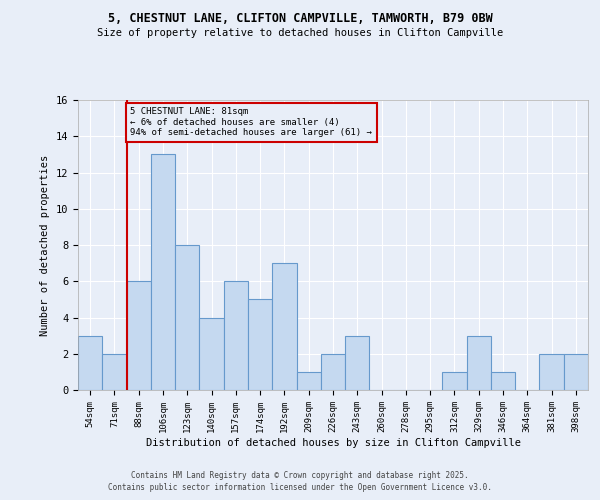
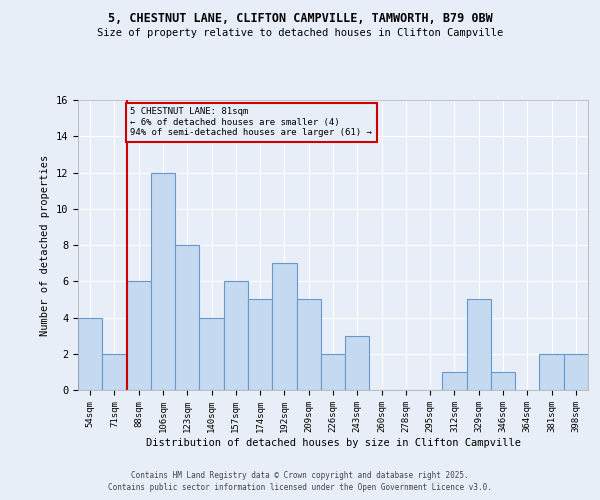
54sqm: 3 -> 4
106sqm: 13 -> 12
209sqm: 1 -> 5
329sqm: 3 -> 5
